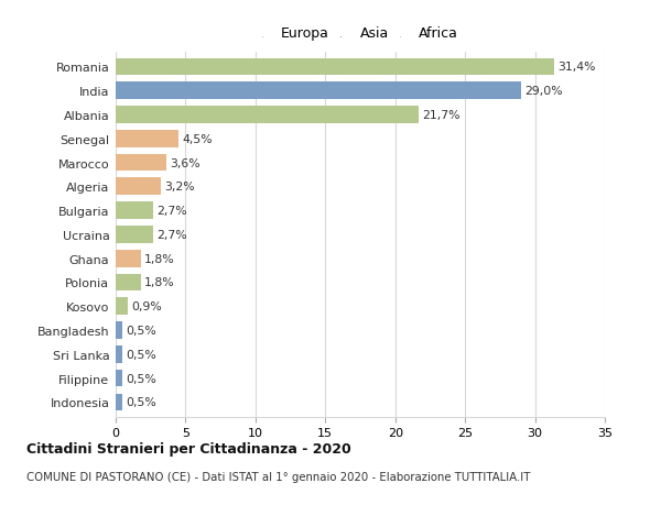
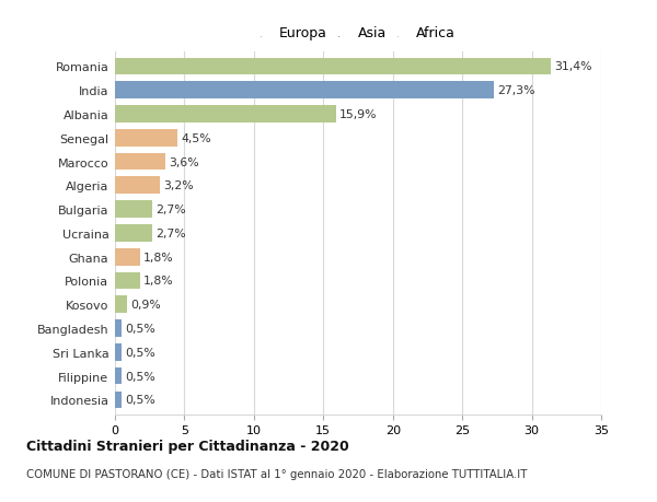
India: 29,0% -> 27,3%
Albania: 21,7% -> 15,9%
